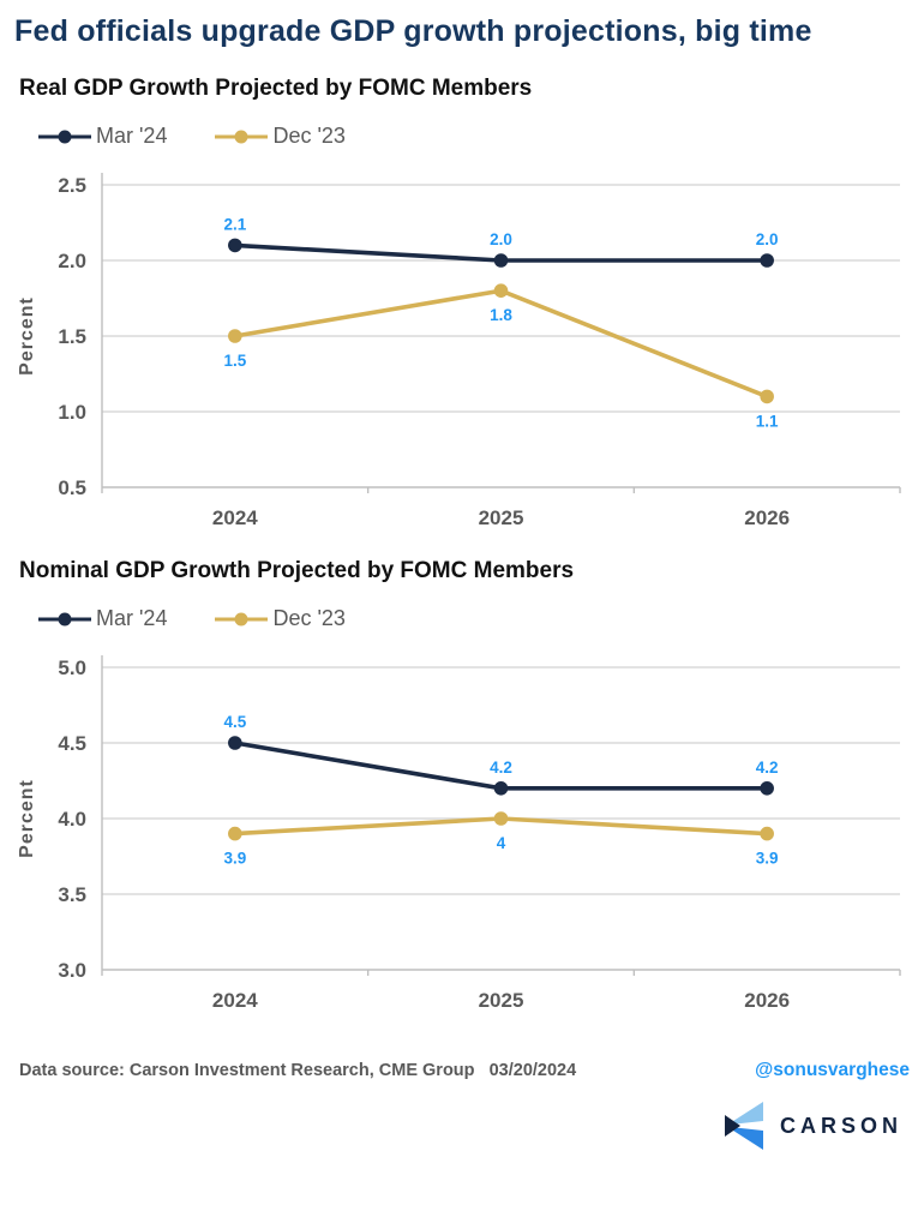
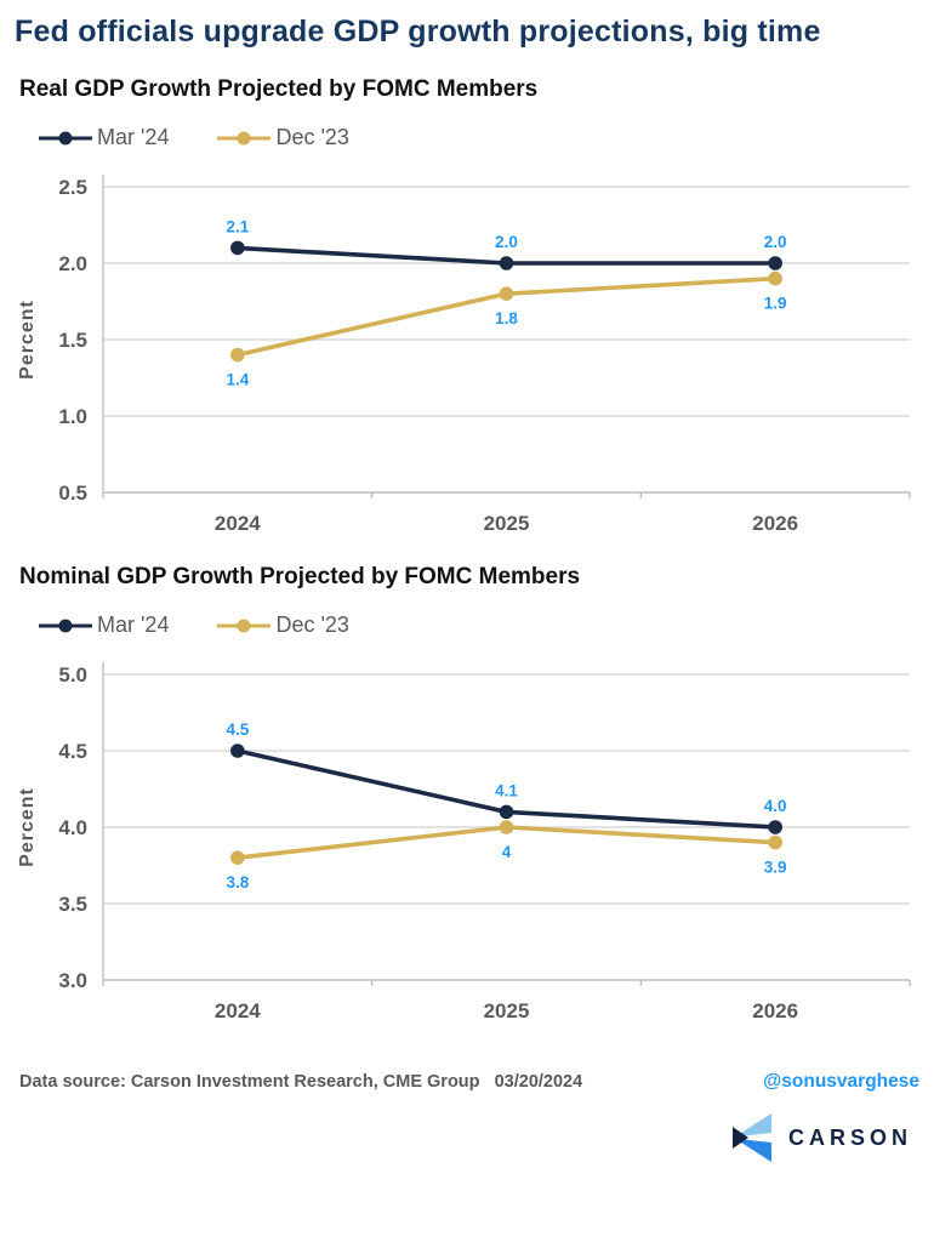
Real GDP Growth Projected by FOMC Members/Dec '23/2024: 1.5 -> 1.4
Real GDP Growth Projected by FOMC Members/Dec '23/2026: 1.1 -> 1.9
Nominal GDP Growth Projected by FOMC Members/Dec '23/2024: 3.9 -> 3.8
Nominal GDP Growth Projected by FOMC Members/Mar '24/2025: 4.2 -> 4.1
Nominal GDP Growth Projected by FOMC Members/Mar '24/2026: 4.2 -> 4.0
